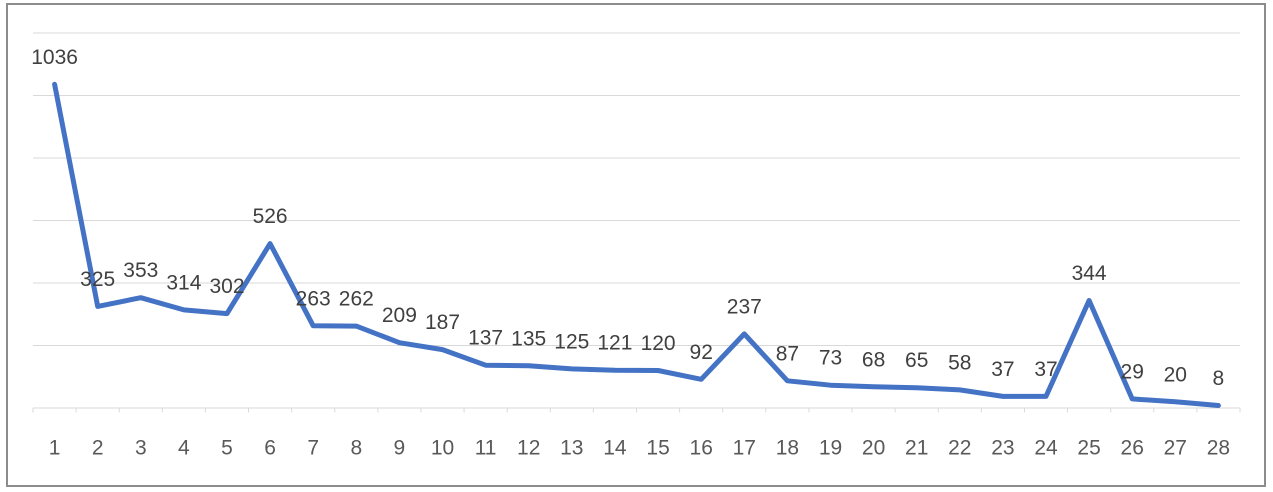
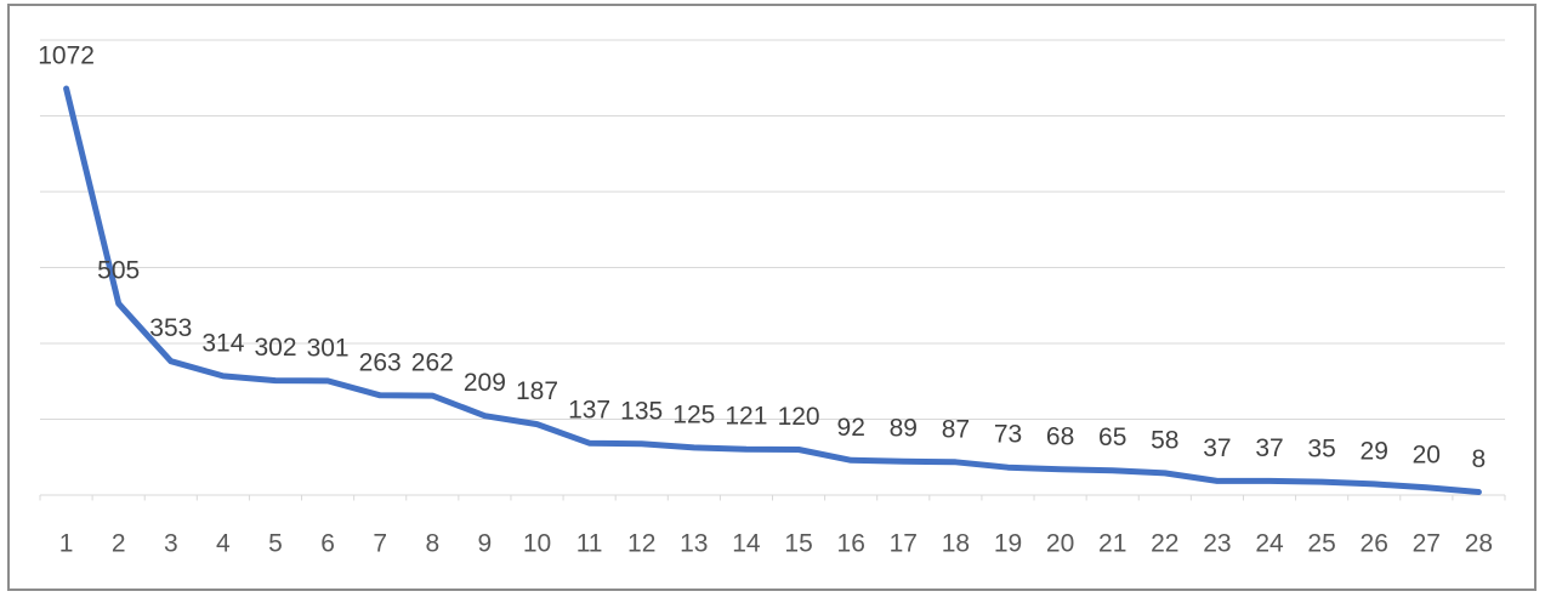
1: 1036 -> 1072
2: 325 -> 505
6: 526 -> 301
17: 237 -> 89
25: 344 -> 35
